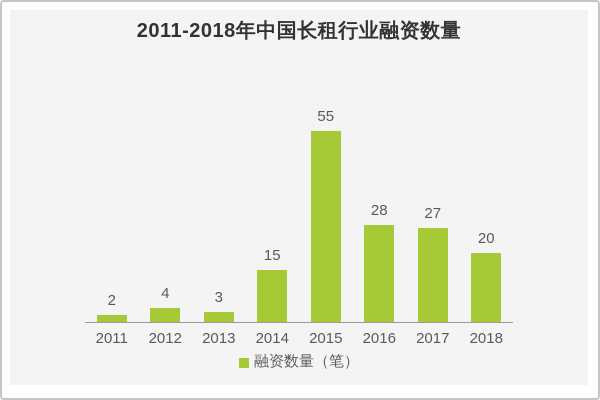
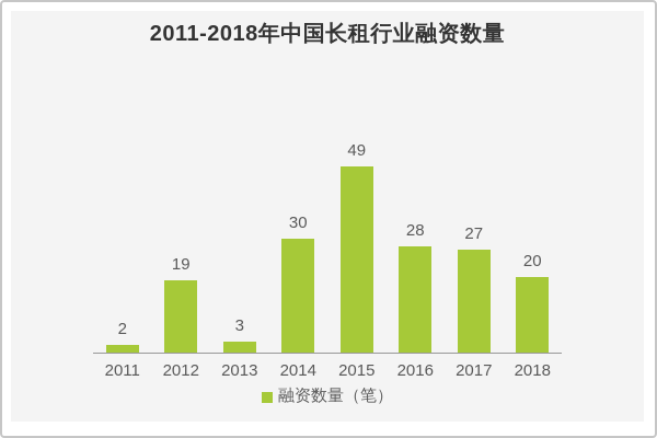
2012: 4 -> 19
2014: 15 -> 30
2015: 55 -> 49
